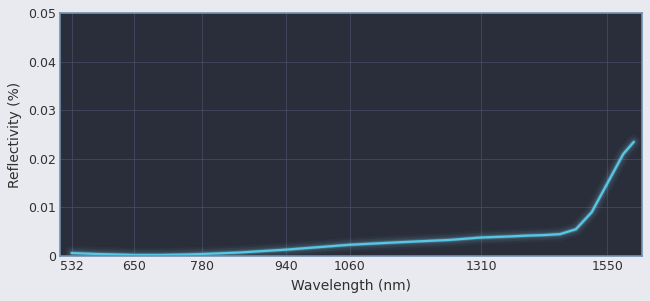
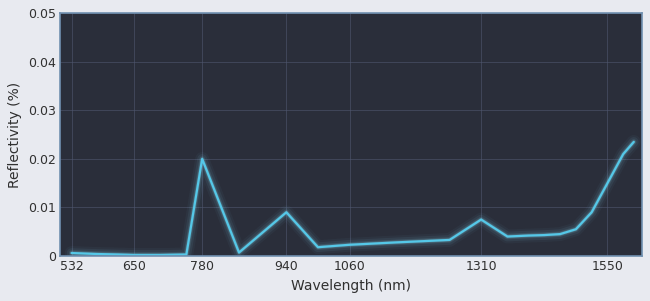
780: 0.0004 -> 0.0200
940: 0.0013 -> 0.0090
1310: 0.0038 -> 0.0075
